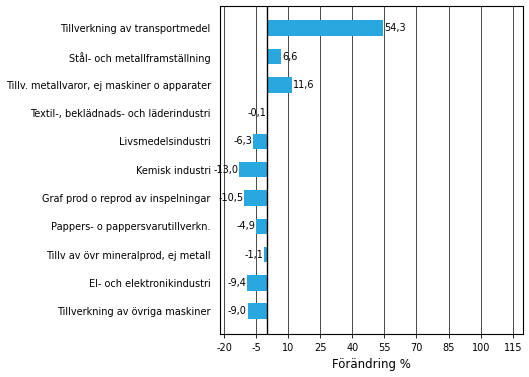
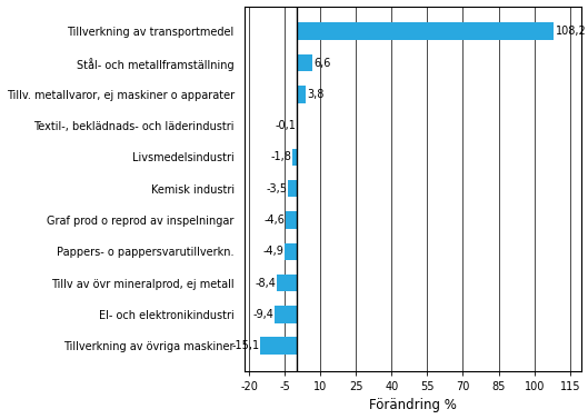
Tillverkning av transportmedel: 54,3 -> 108,2
Tillv. metallvaror, ej maskiner o apparater: 11,6 -> 3,8
Livsmedelsindustri: -6,3 -> -1,8
Kemisk industri: -13,0 -> -3,5
Graf prod o reprod av inspelningar: -10,5 -> -4,6
Tillv av övr mineralprod, ej metall: -1,1 -> -8,4
Tillverkning av övriga maskiner: -9,0 -> -15,1
